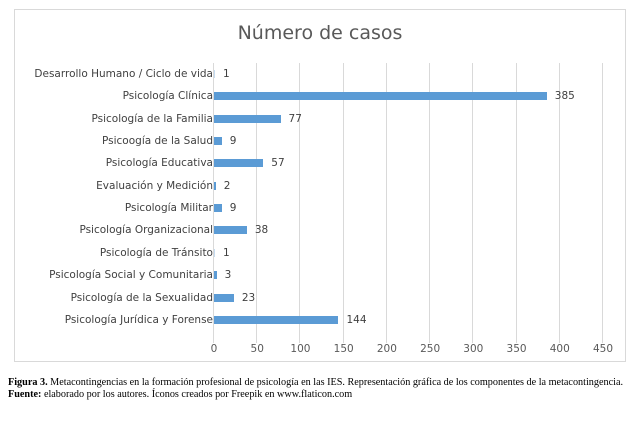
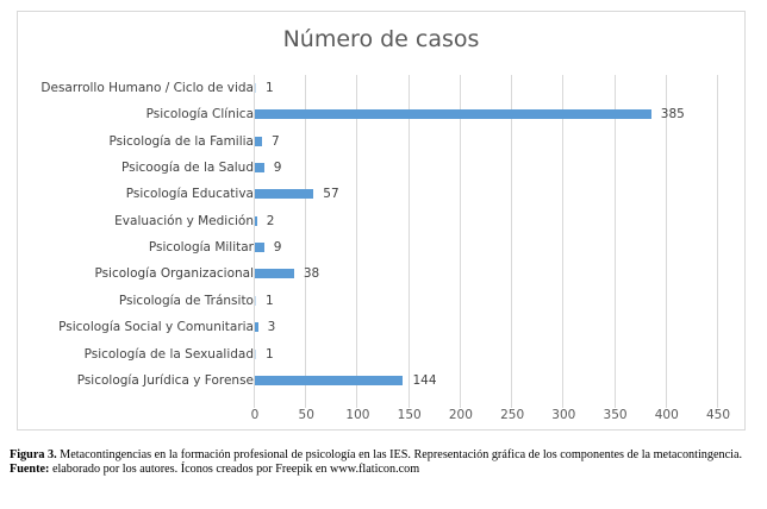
Psicología de la Familia: 77 -> 7
Psicología de la Sexualidad: 23 -> 1
